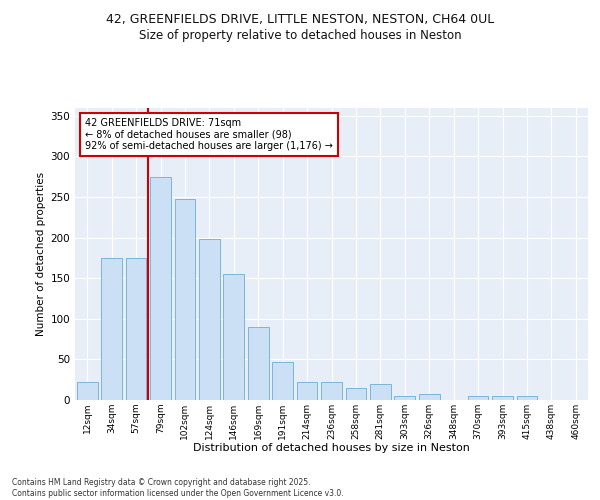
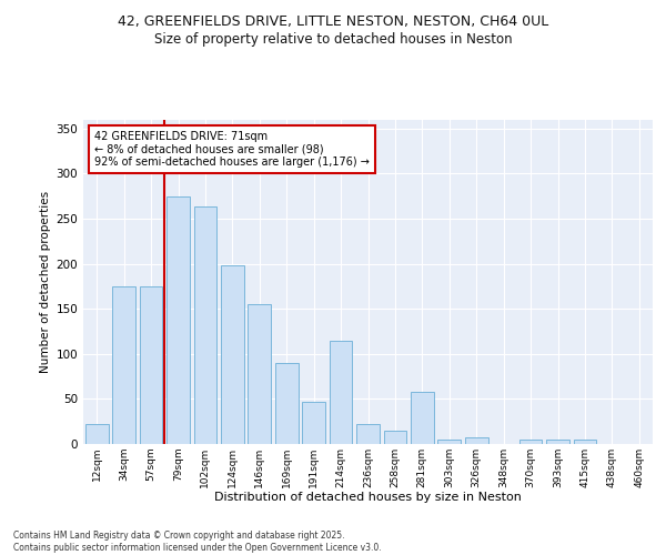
102sqm: 248 -> 264
214sqm: 22 -> 114
281sqm: 20 -> 58
